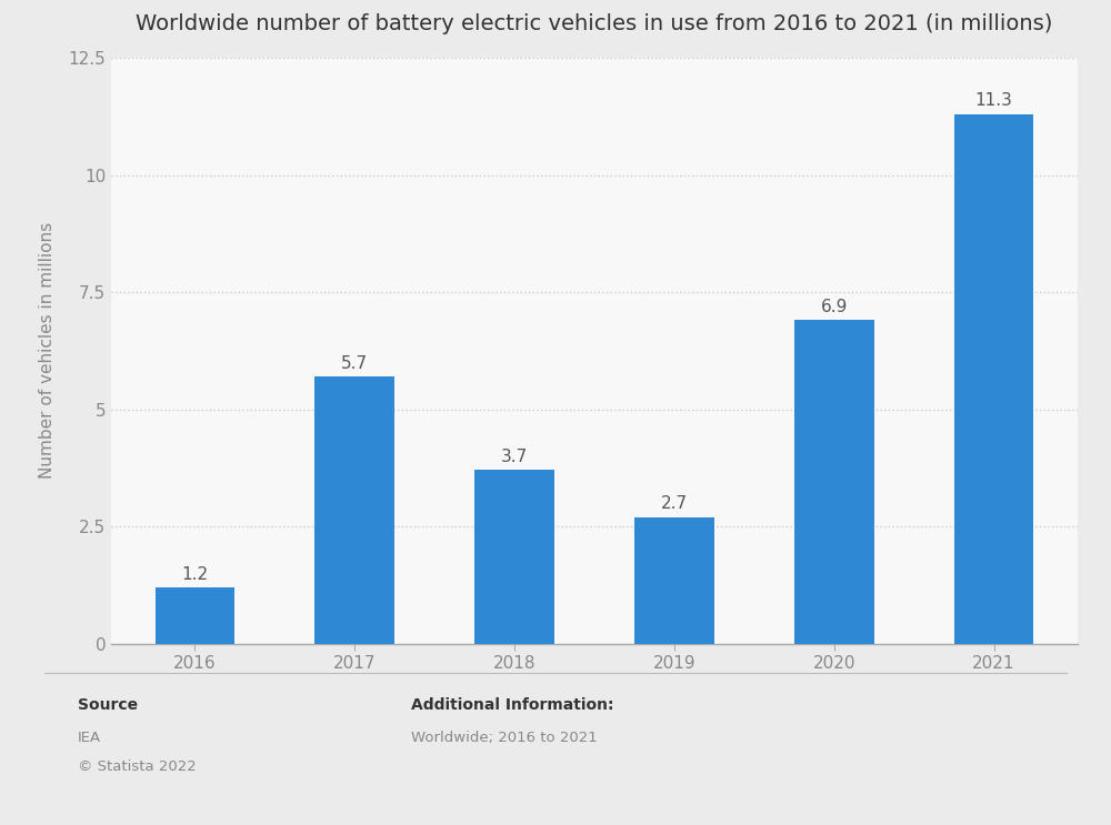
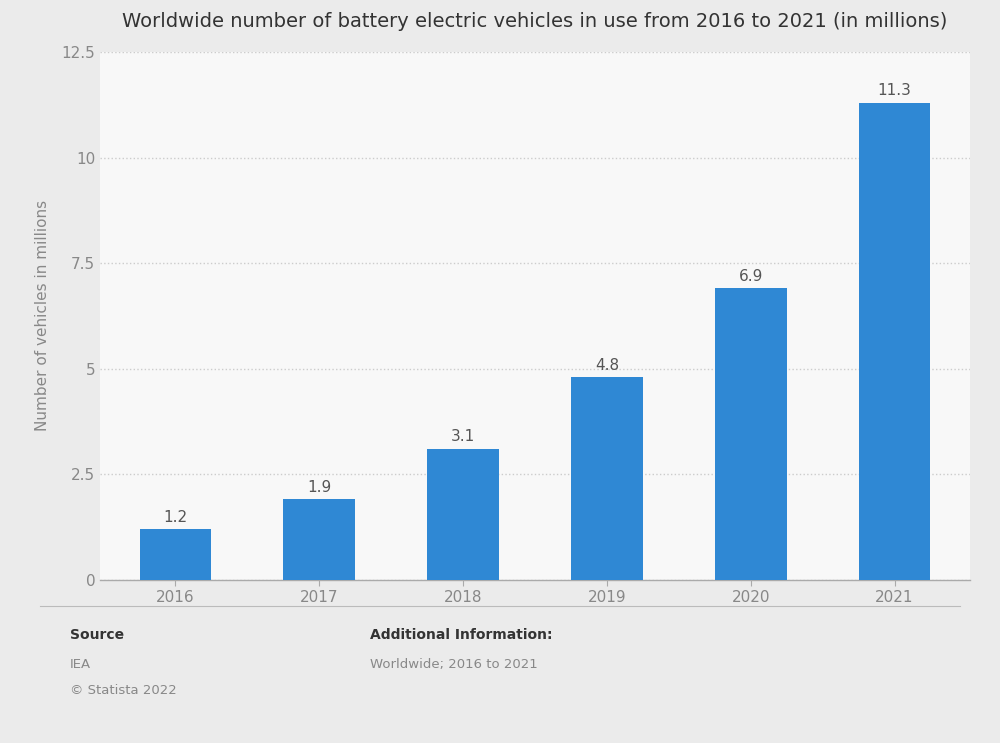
2017: 5.7 -> 1.9
2018: 3.7 -> 3.1
2019: 2.7 -> 4.8
